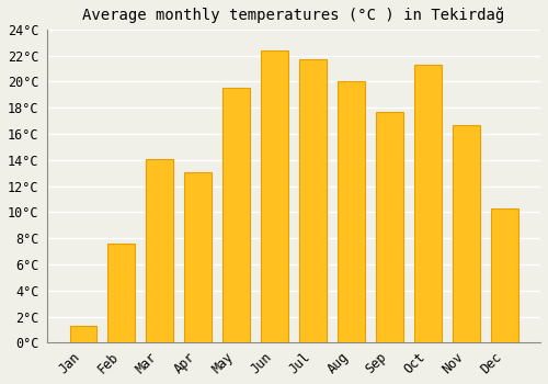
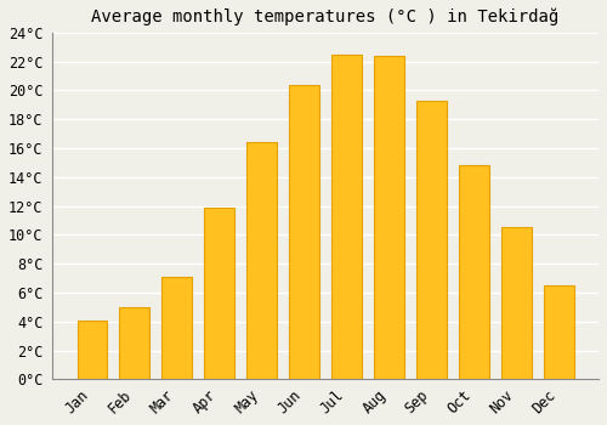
Jan: 1.3°C -> 4.1°C
Feb: 7.6°C -> 5.0°C
Mar: 14.1°C -> 7.1°C
Apr: 13.1°C -> 11.9°C
May: 19.5°C -> 16.4°C
Jun: 22.4°C -> 20.4°C
Jul: 21.7°C -> 22.5°C
Aug: 20.0°C -> 22.4°C
Sep: 17.7°C -> 19.3°C
Oct: 21.3°C -> 14.8°C
Nov: 16.7°C -> 10.5°C
Dec: 10.3°C -> 6.5°C
